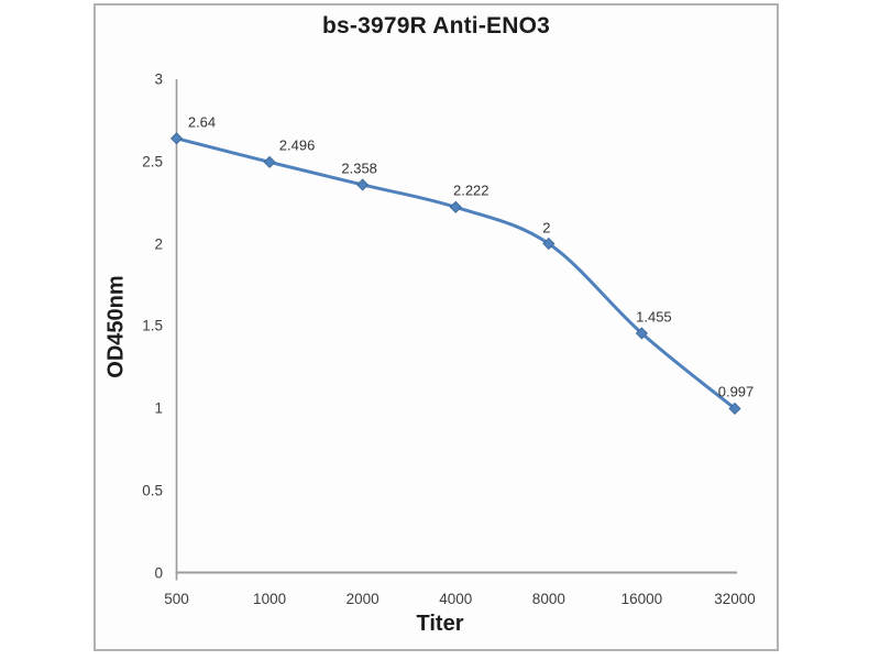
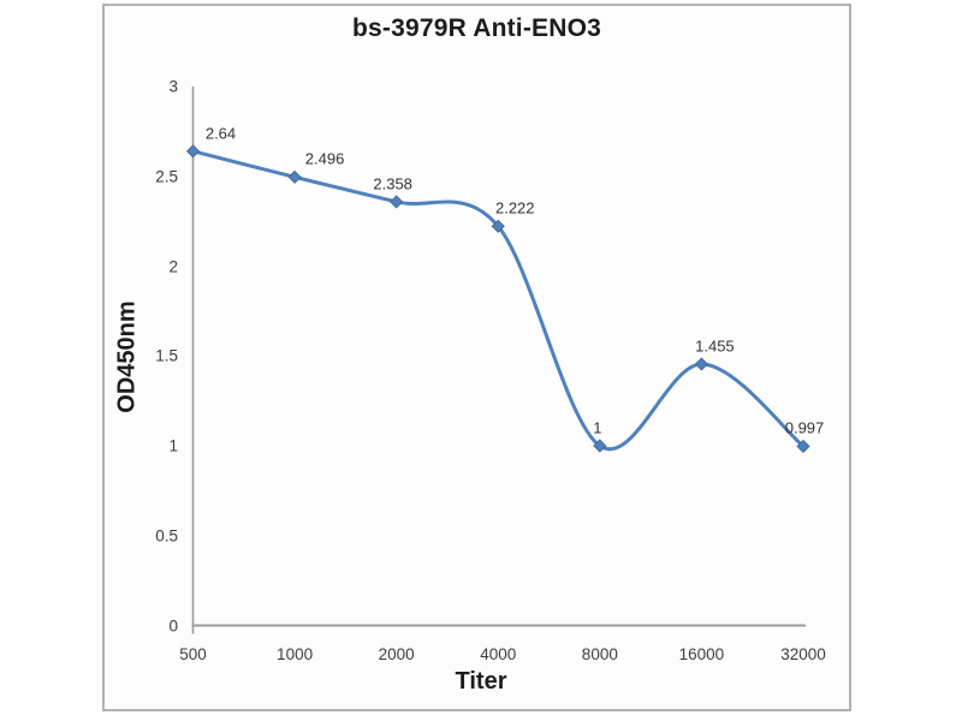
8000: 2 -> 1
